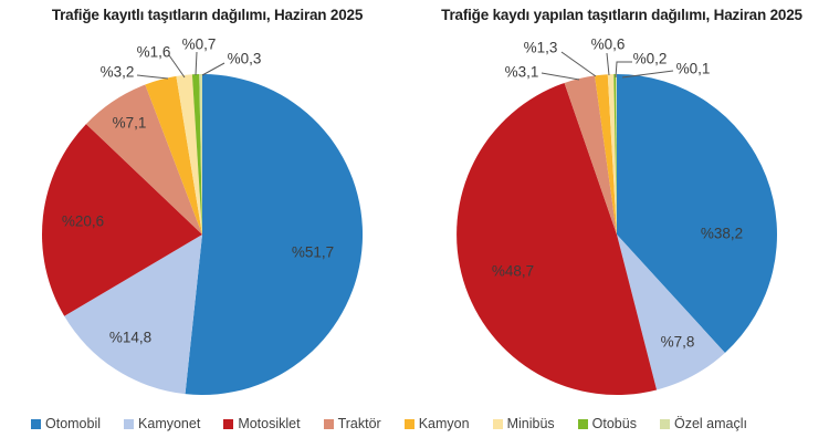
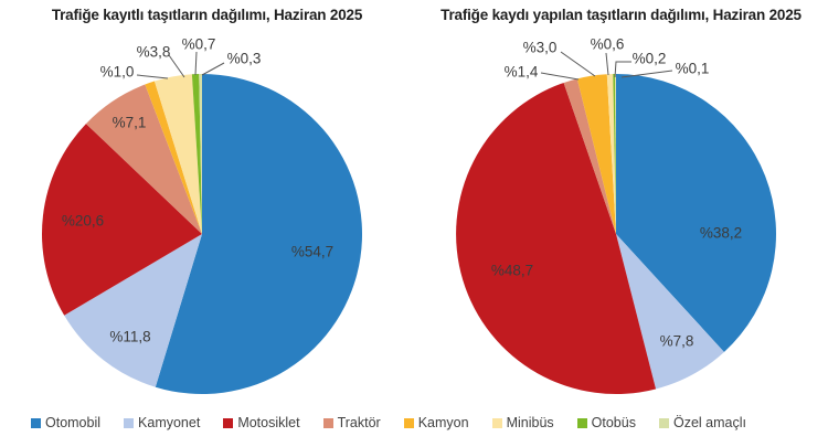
Trafiğe kayıtlı taşıtların dağılımı, Haziran 2025/Otomobil: 51,7 -> 54,7
Trafiğe kayıtlı taşıtların dağılımı, Haziran 2025/Kamyonet: 14,8 -> 11,8
Trafiğe kayıtlı taşıtların dağılımı, Haziran 2025/Kamyon: 3,2 -> 1,0
Trafiğe kayıtlı taşıtların dağılımı, Haziran 2025/Minibüs: 1,6 -> 3,8
Trafiğe kaydı yapılan taşıtların dağılımı, Haziran 2025/Traktör: 3,1 -> 1,4
Trafiğe kaydı yapılan taşıtların dağılımı, Haziran 2025/Kamyon: 1,3 -> 3,0
